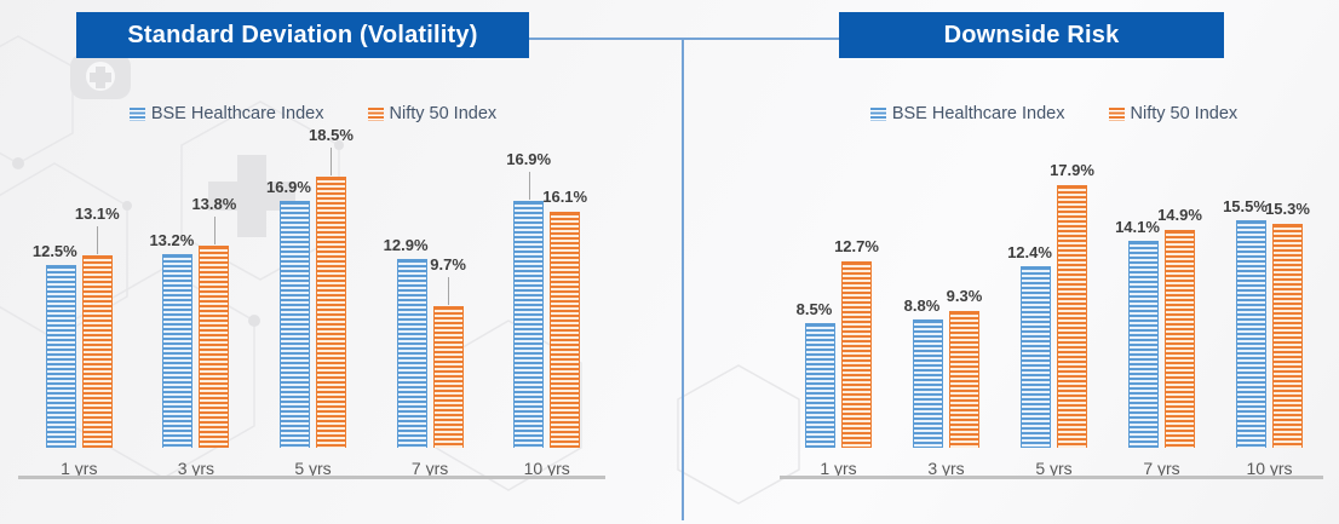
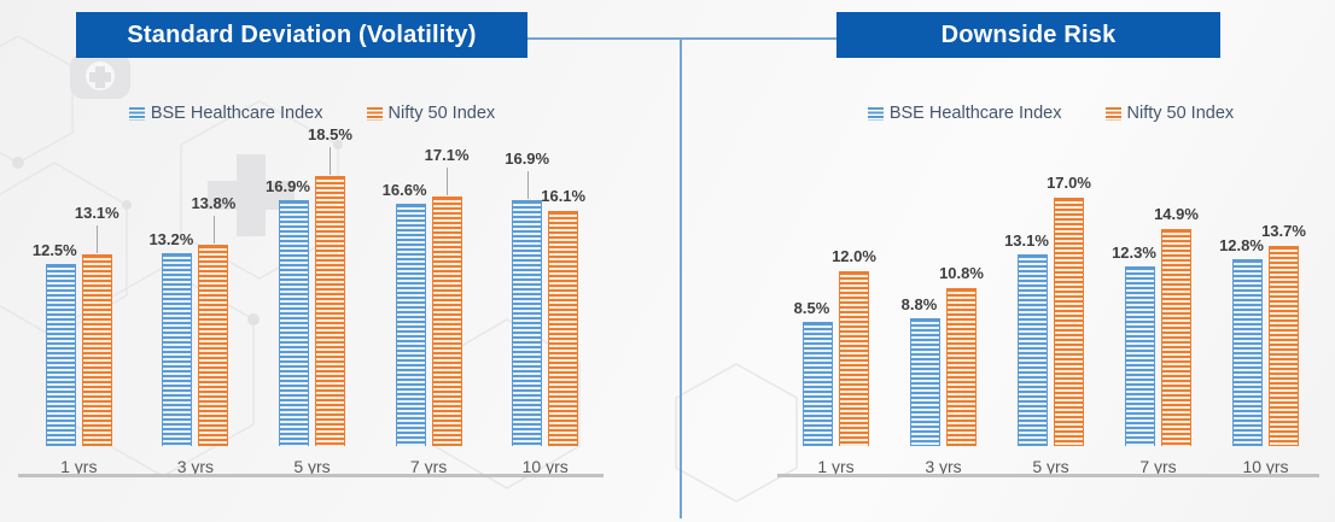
Standard Deviation (Volatility)/BSE Healthcare Index/7 yrs: 12.9% -> 16.6%
Standard Deviation (Volatility)/Nifty 50 Index/7 yrs: 9.7% -> 17.1%
Downside Risk/Nifty 50 Index/1 yrs: 12.7% -> 12.0%
Downside Risk/Nifty 50 Index/3 yrs: 9.3% -> 10.8%
Downside Risk/BSE Healthcare Index/5 yrs: 12.4% -> 13.1%
Downside Risk/Nifty 50 Index/5 yrs: 17.9% -> 17.0%
Downside Risk/BSE Healthcare Index/7 yrs: 14.1% -> 12.3%
Downside Risk/BSE Healthcare Index/10 yrs: 15.5% -> 12.8%
Downside Risk/Nifty 50 Index/10 yrs: 15.3% -> 13.7%
